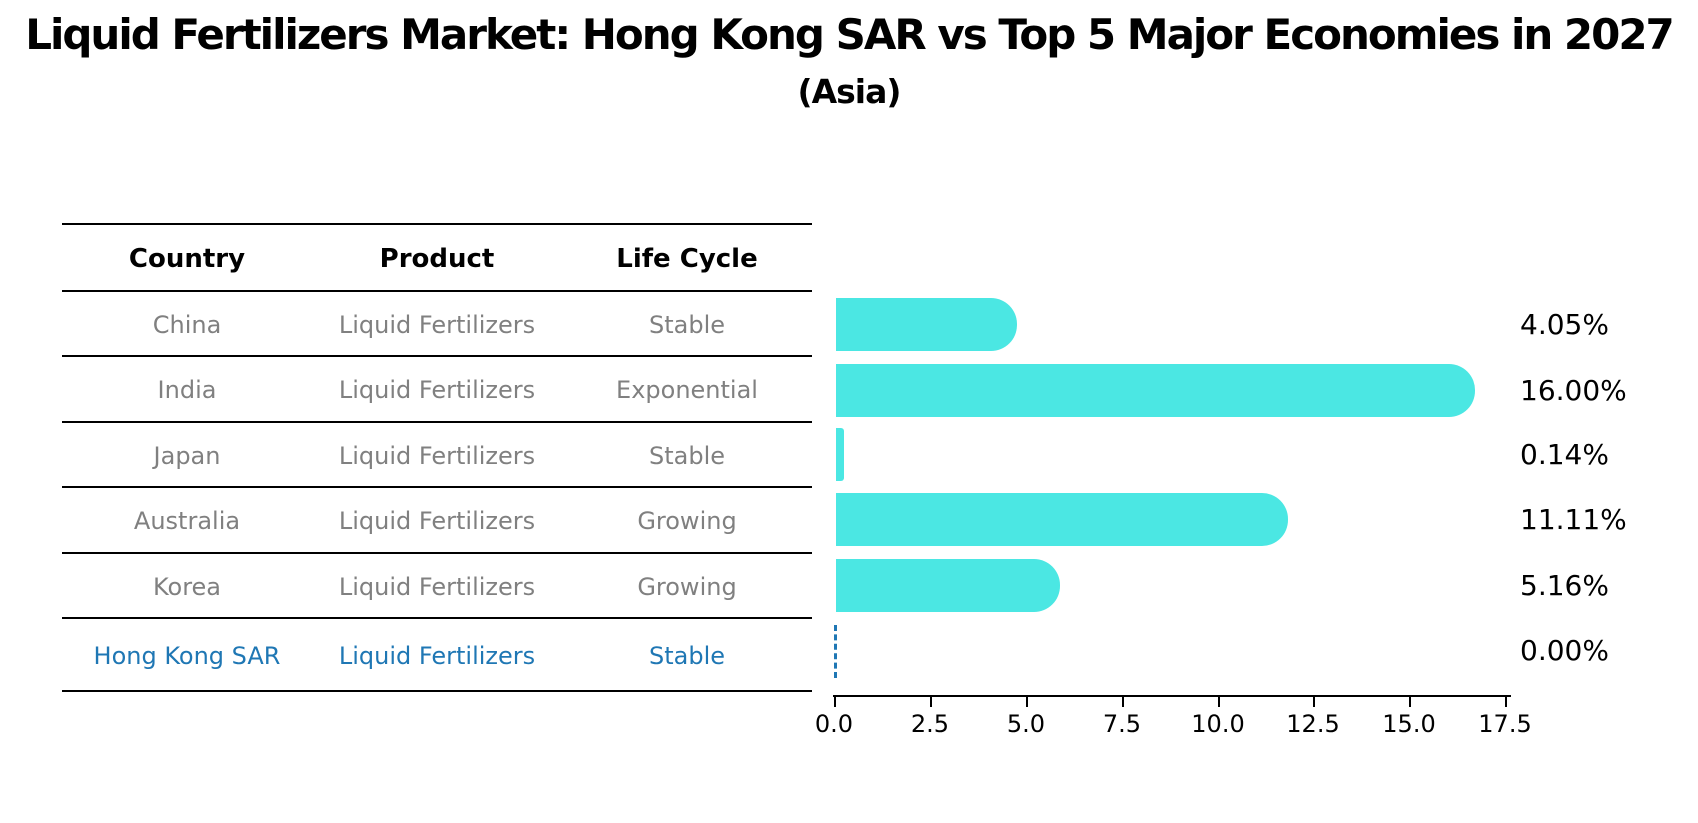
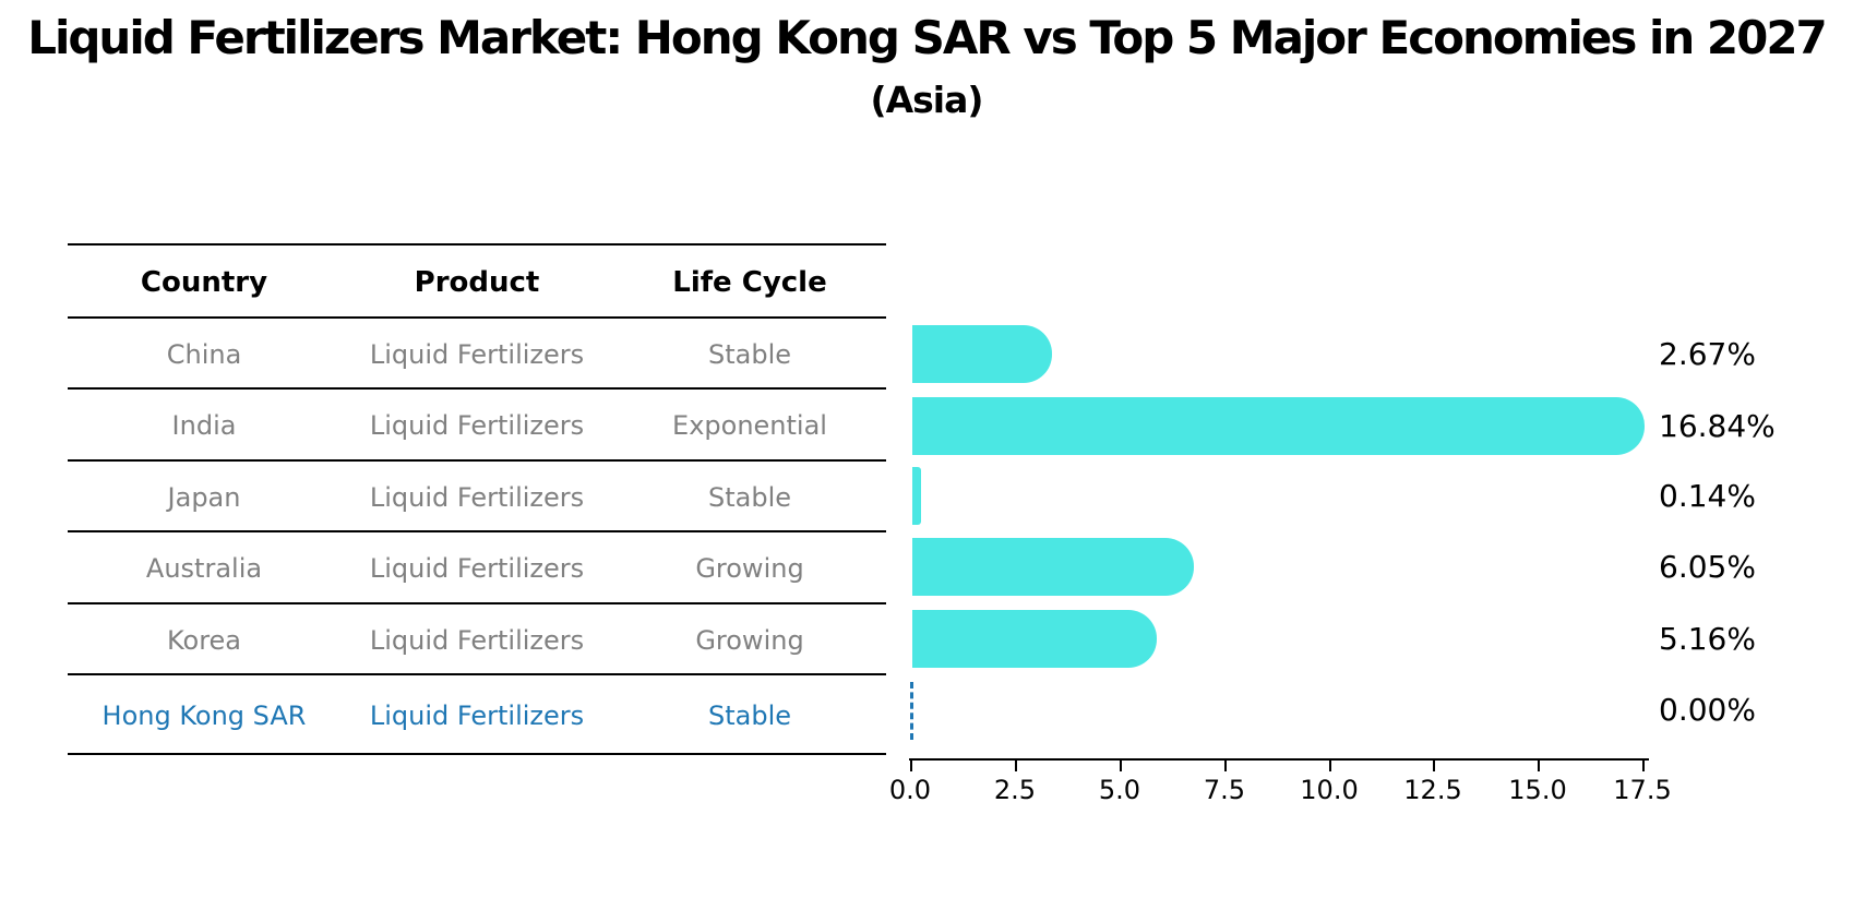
China: 4.05% -> 2.67%
India: 16.00% -> 16.84%
Australia: 11.11% -> 6.05%
